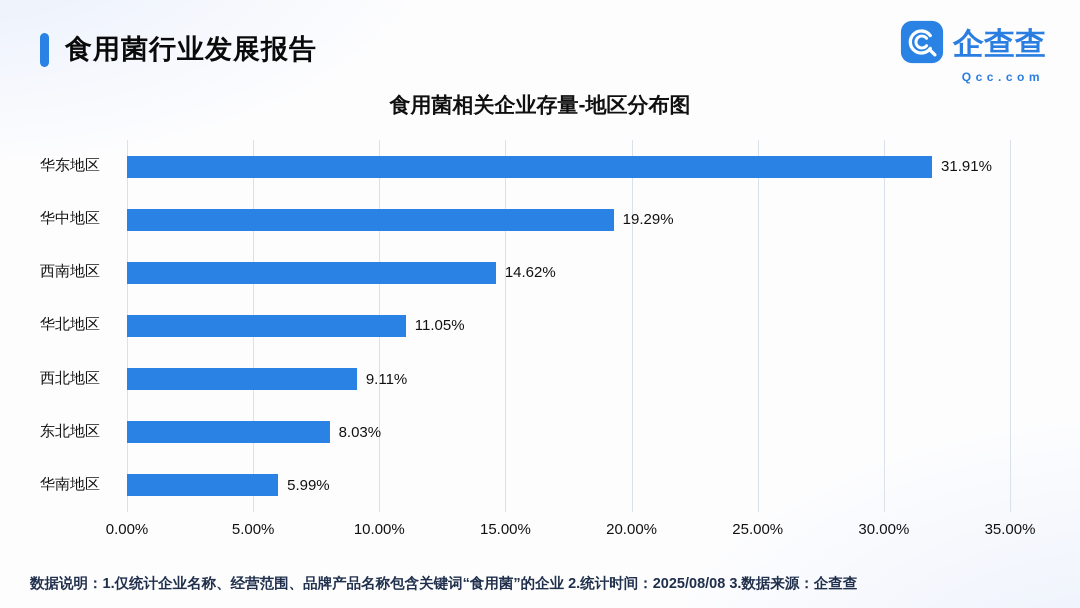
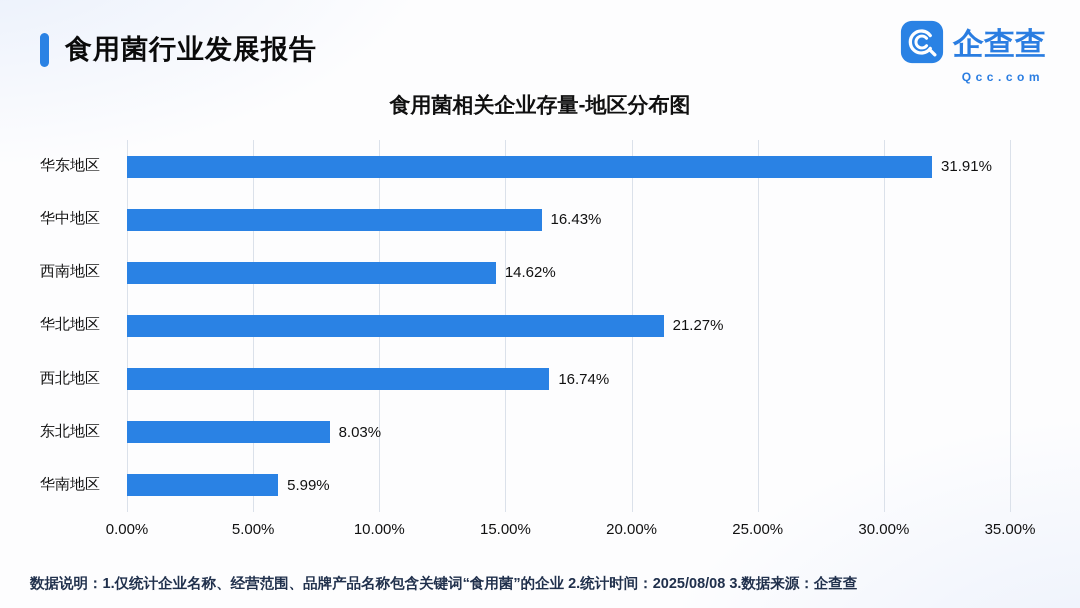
华中地区: 19.29% -> 16.43%
华北地区: 11.05% -> 21.27%
西北地区: 9.11% -> 16.74%
